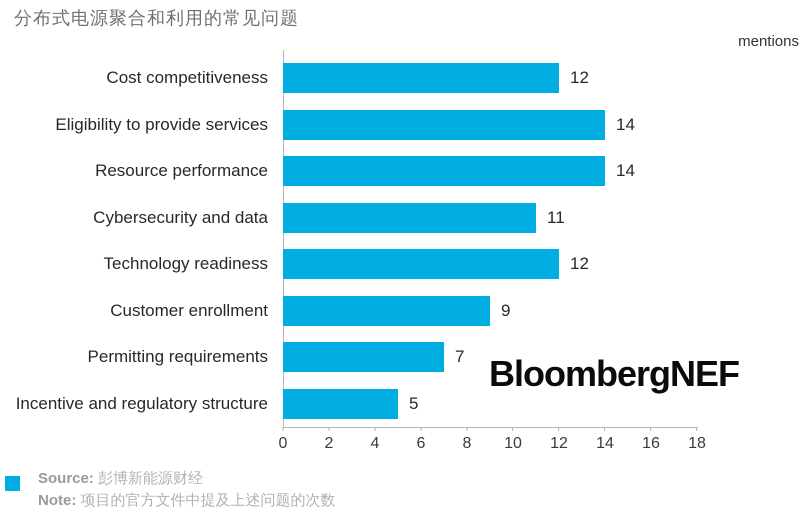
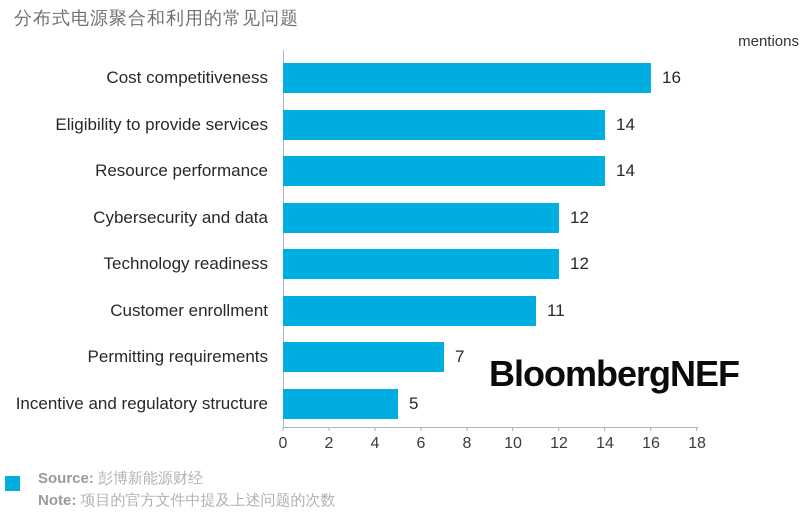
Cost competitiveness: 12 -> 16
Cybersecurity and data: 11 -> 12
Customer enrollment: 9 -> 11
